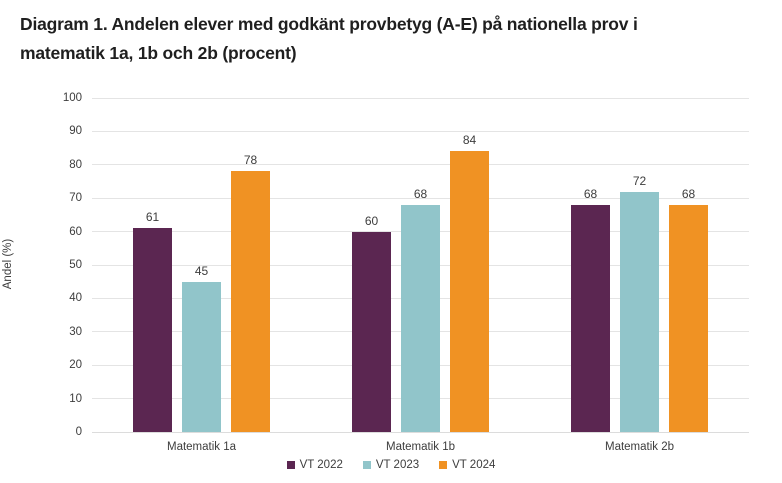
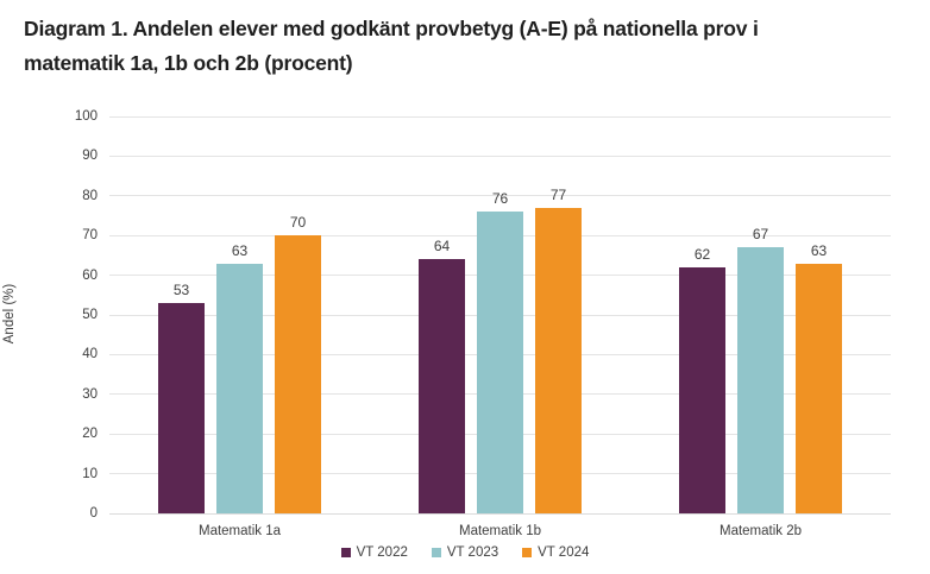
VT 2022/Matematik 1a: 61 -> 53
VT 2023/Matematik 1a: 45 -> 63
VT 2024/Matematik 1a: 78 -> 70
VT 2022/Matematik 1b: 60 -> 64
VT 2023/Matematik 1b: 68 -> 76
VT 2024/Matematik 1b: 84 -> 77
VT 2022/Matematik 2b: 68 -> 62
VT 2023/Matematik 2b: 72 -> 67
VT 2024/Matematik 2b: 68 -> 63
